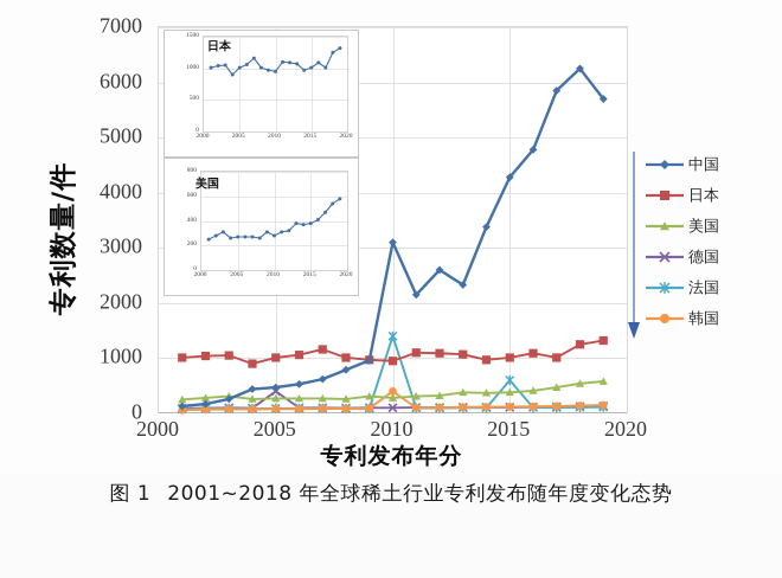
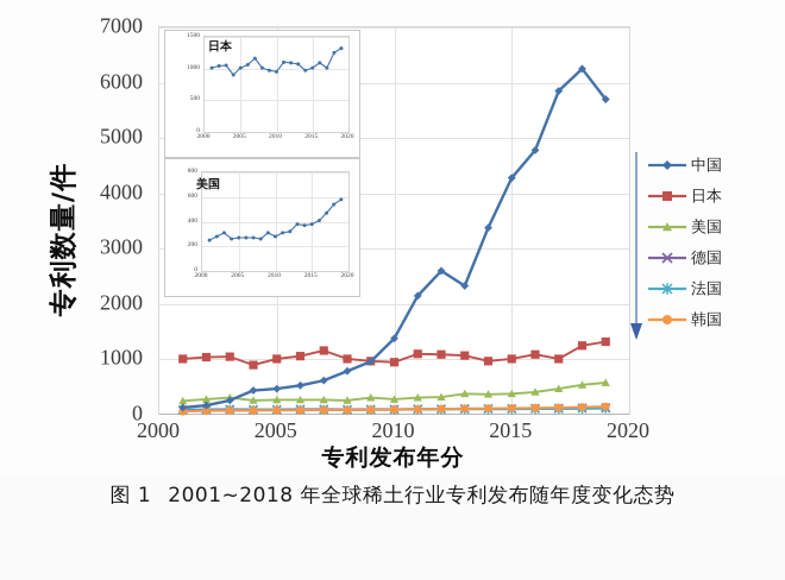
德国/2005: 400 -> 100
中国/2010: 3100 -> 1400
法国/2010: 1400 -> 100
韩国/2010: 400 -> 100
法国/2015: 600 -> 100
